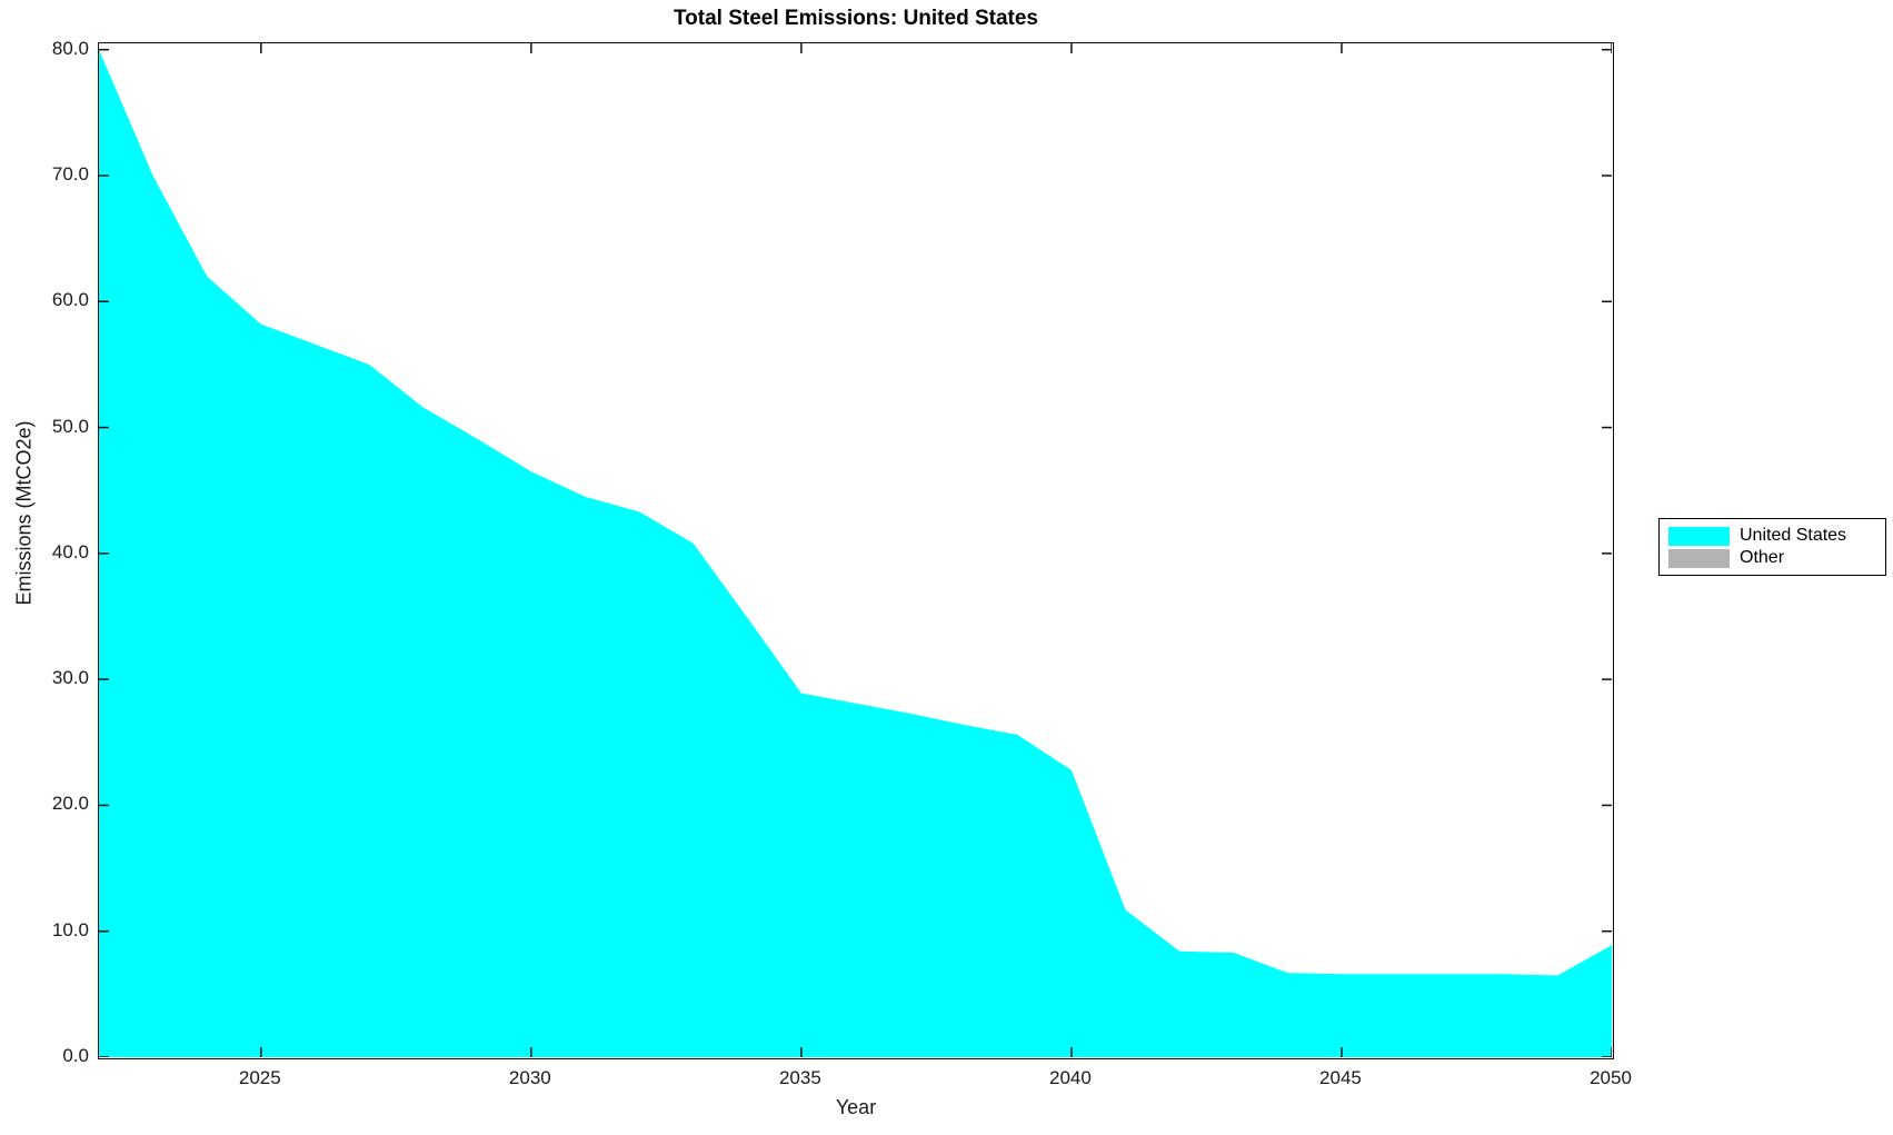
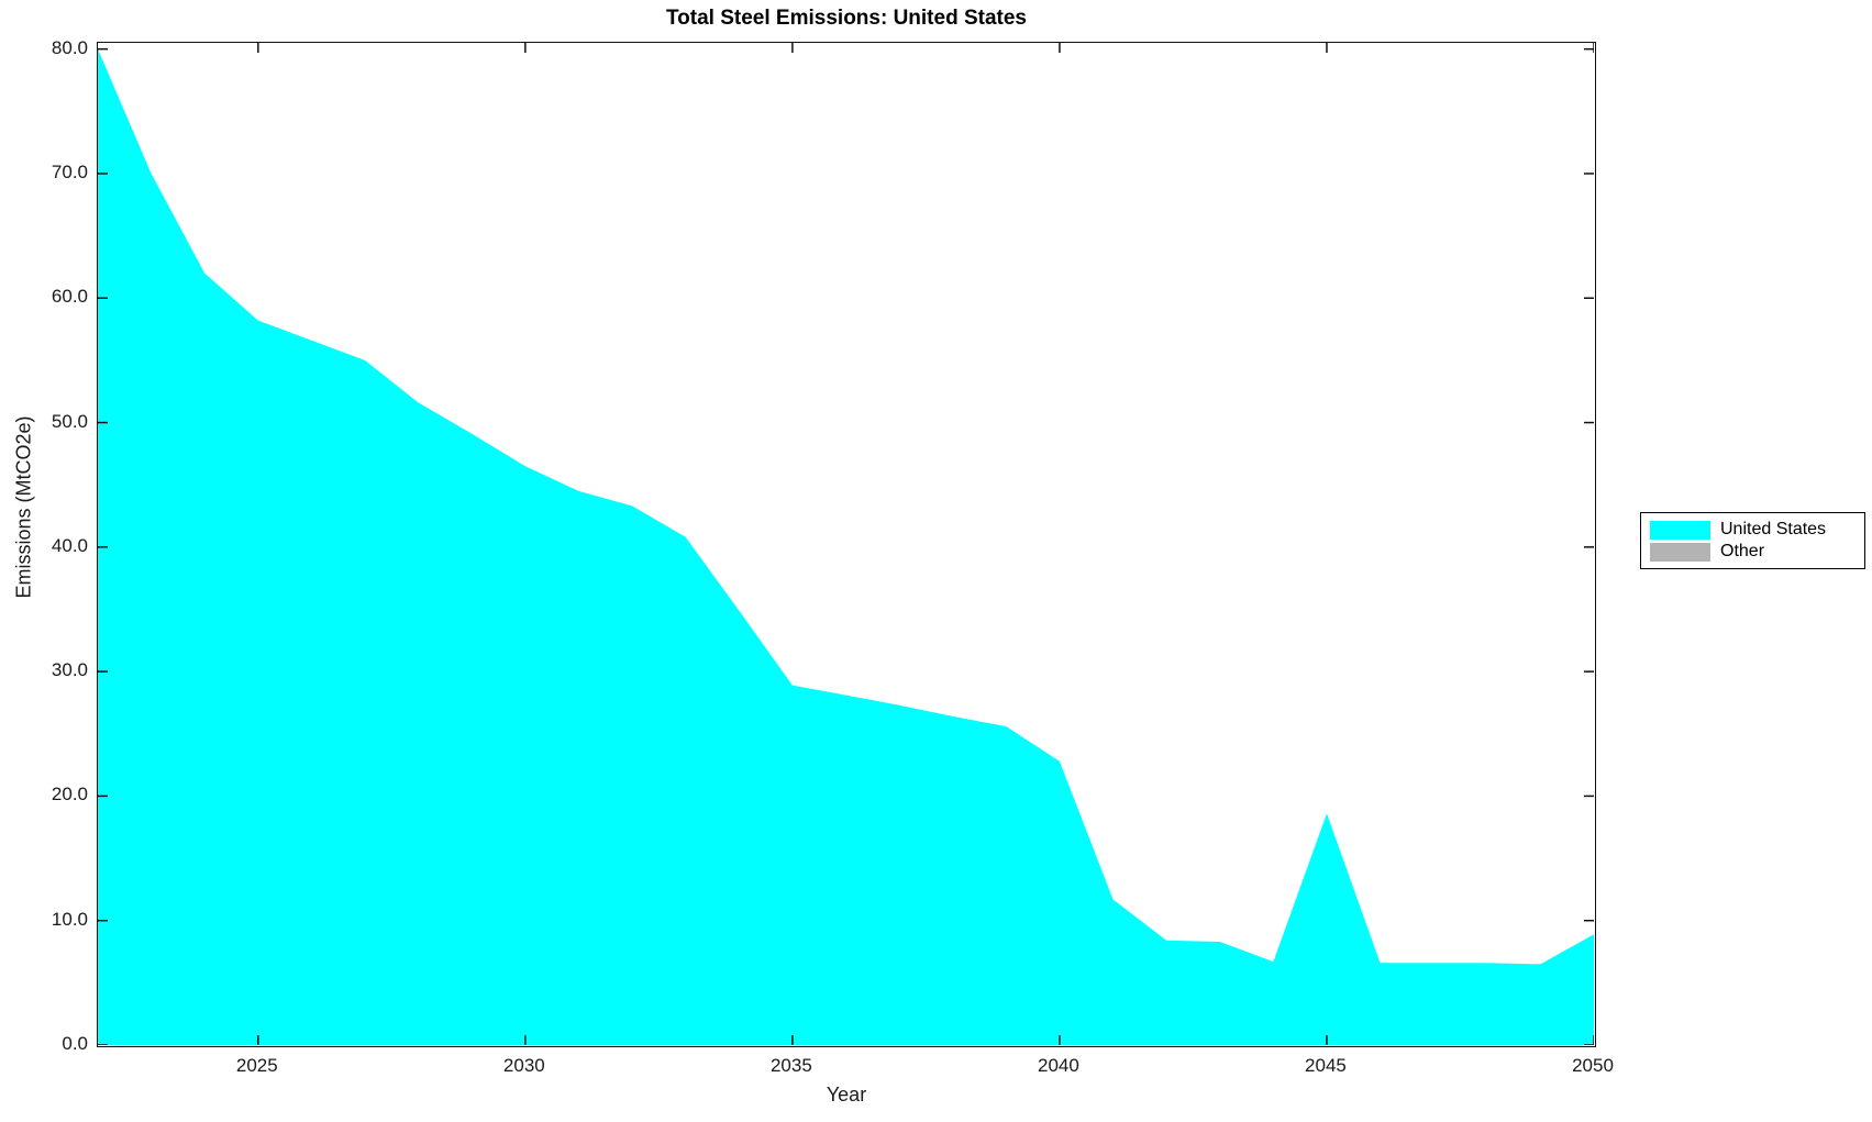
2045: 6.6 -> 18.6
